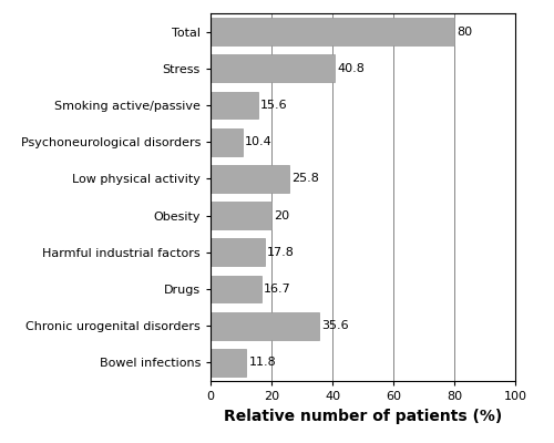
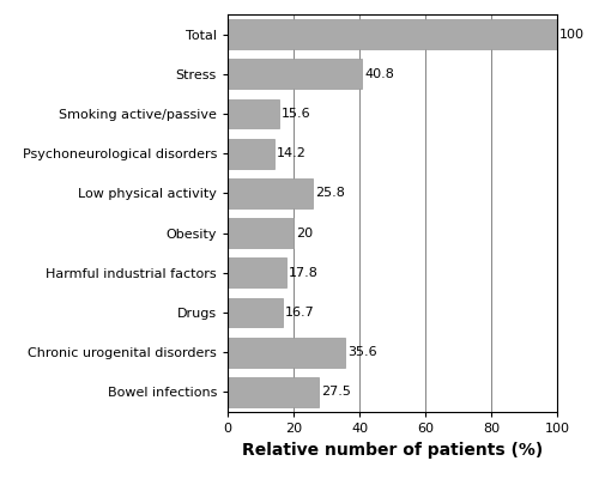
Total: 80 -> 100
Psychoneurological disorders: 10.4 -> 14.2
Bowel infections: 11.8 -> 27.5
